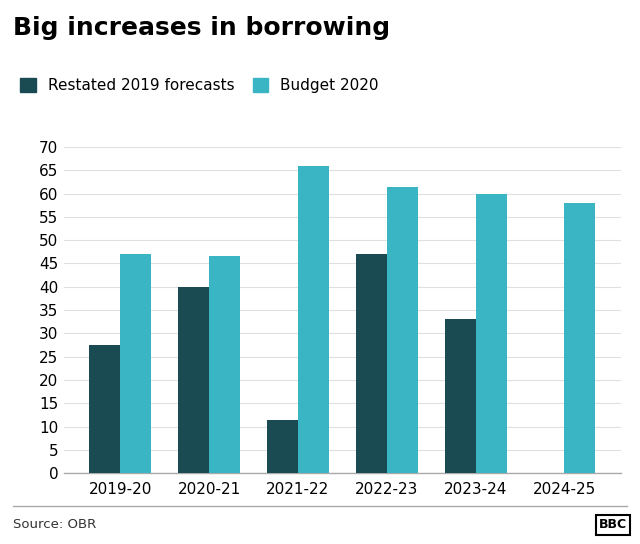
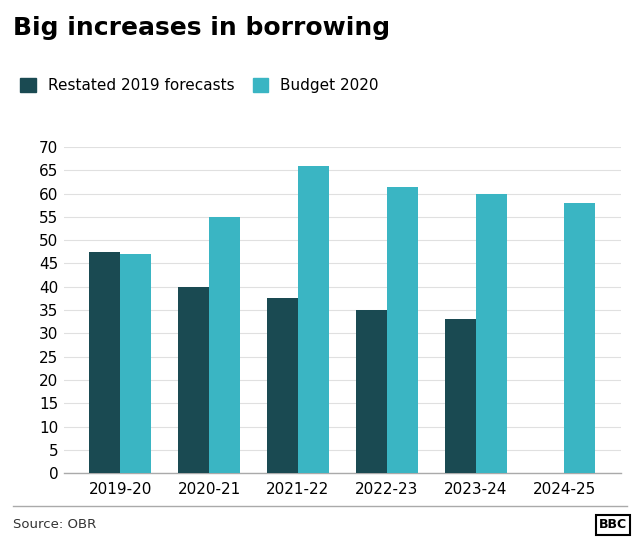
Restated 2019 forecasts/2019-20: 27.5 -> 47.5
Budget 2020/2020-21: 46.5 -> 55.0
Restated 2019 forecasts/2021-22: 11.5 -> 37.5
Restated 2019 forecasts/2022-23: 47.0 -> 35.0
